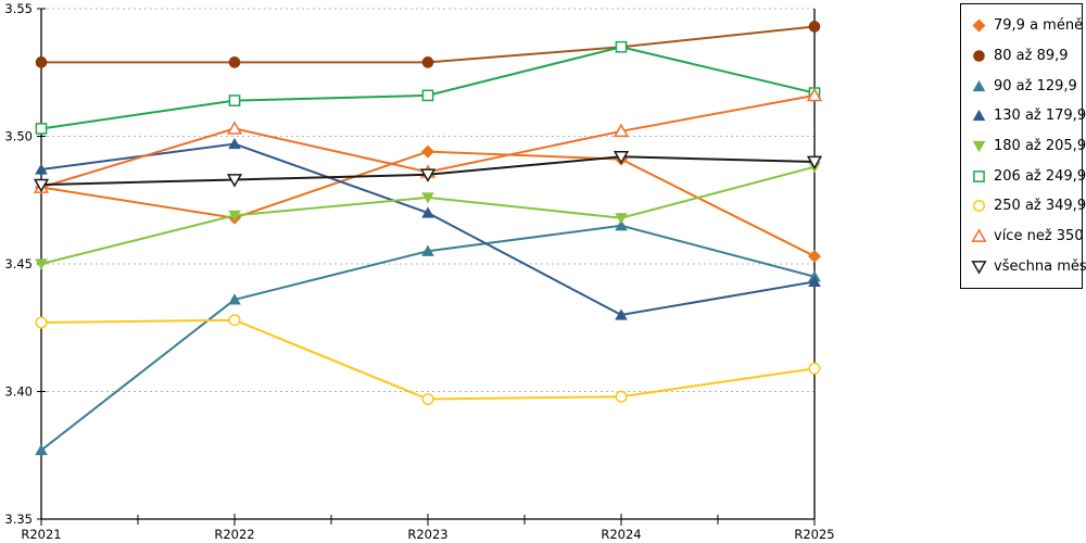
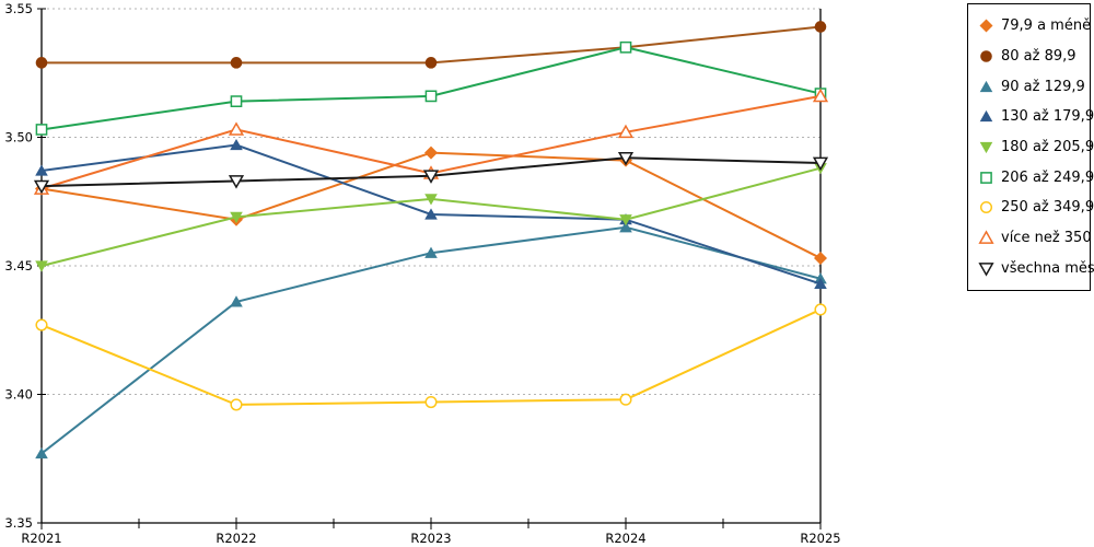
250 až 349,9/R2022: 3.428 -> 3.396
130 až 179,9/R2024: 3.430 -> 3.468
250 až 349,9/R2025: 3.409 -> 3.433
